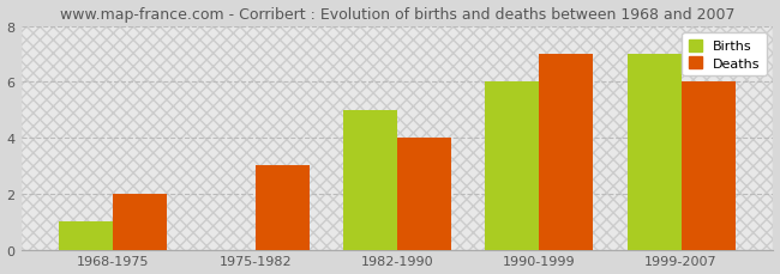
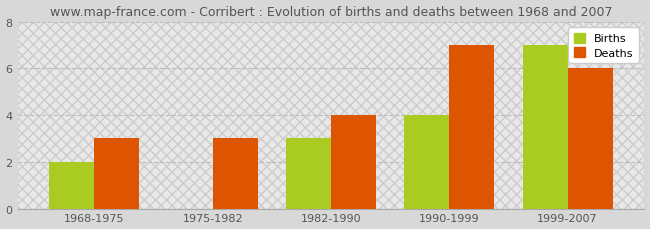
Births/1968-1975: 1 -> 2
Deaths/1968-1975: 2 -> 3
Births/1982-1990: 5 -> 3
Births/1990-1999: 6 -> 4
